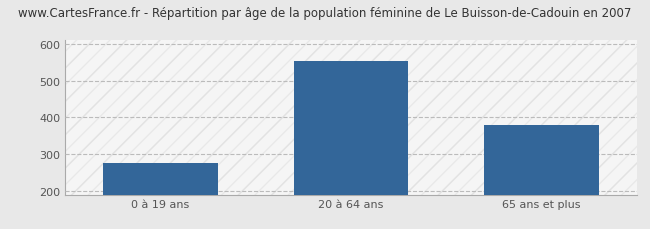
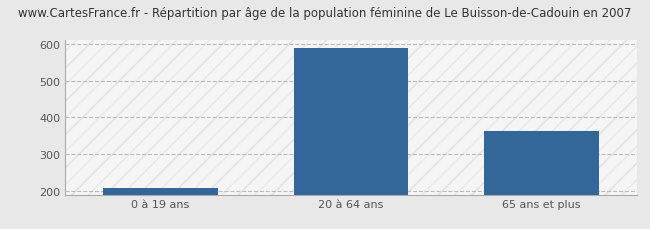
0 à 19 ans: 275 -> 207
20 à 64 ans: 555 -> 588
65 ans et plus: 380 -> 363
